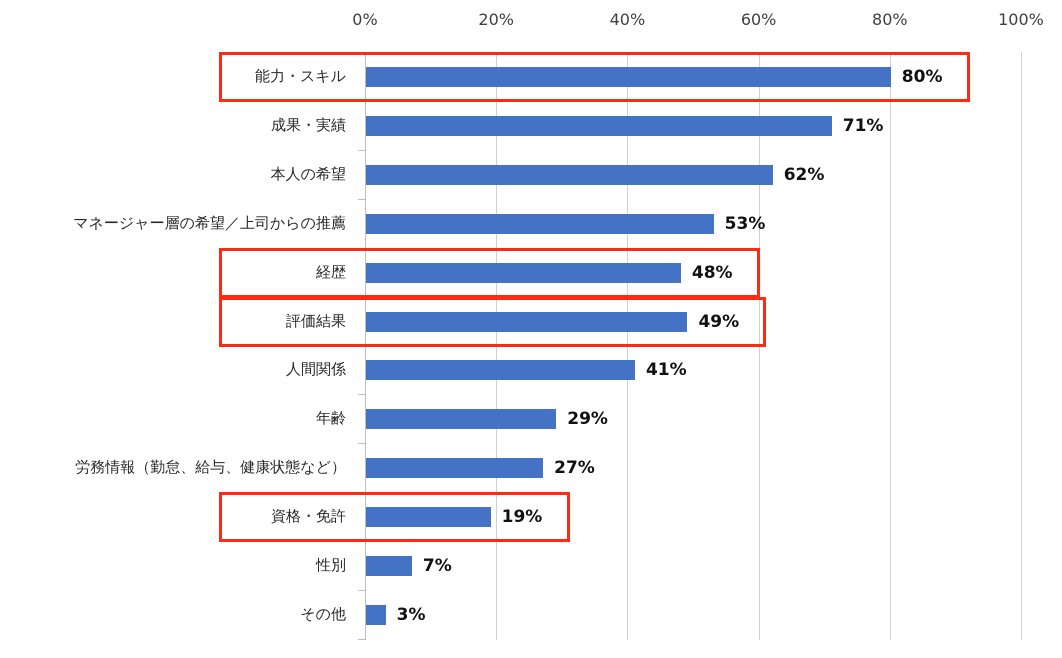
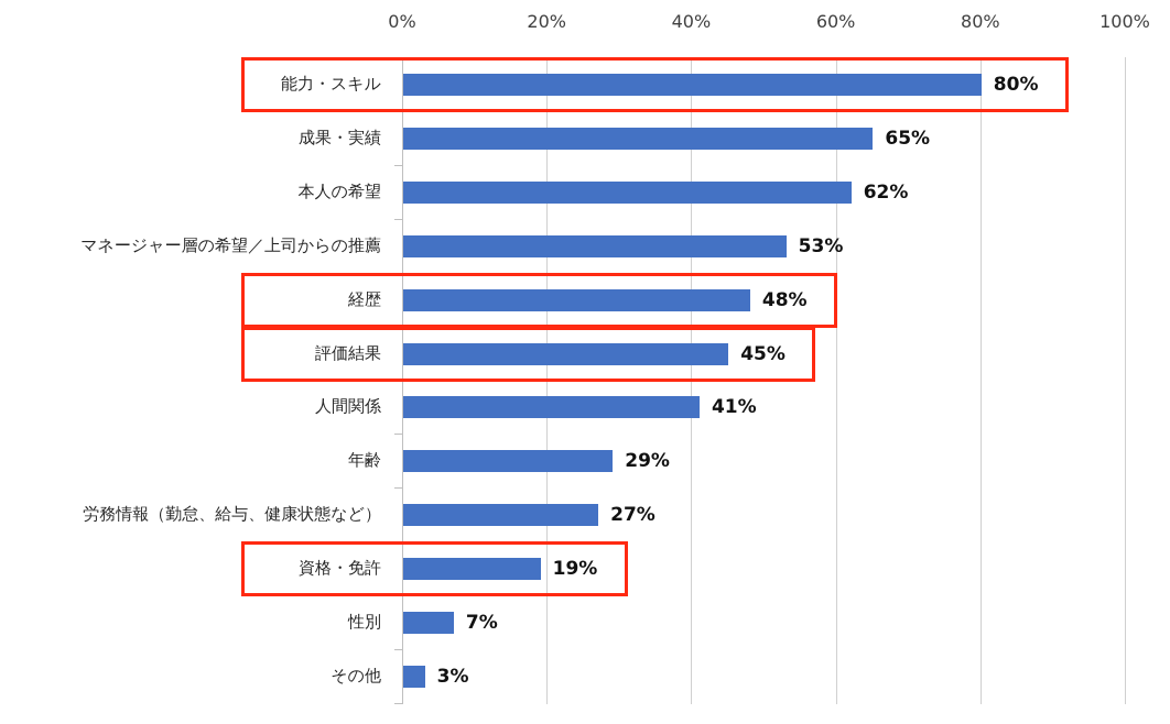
成果・実績: 71% -> 65%
評価結果: 49% -> 45%
